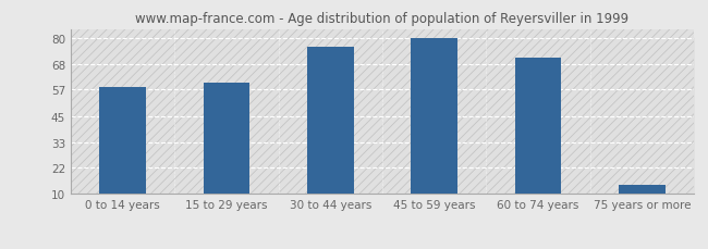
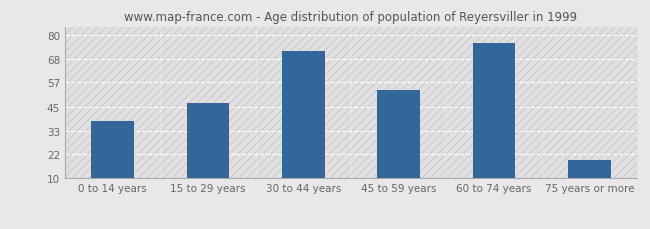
0 to 14 years: 58 -> 38
15 to 29 years: 60 -> 47
30 to 44 years: 76 -> 72
45 to 59 years: 80 -> 53
60 to 74 years: 71 -> 76
75 years or more: 14 -> 19
